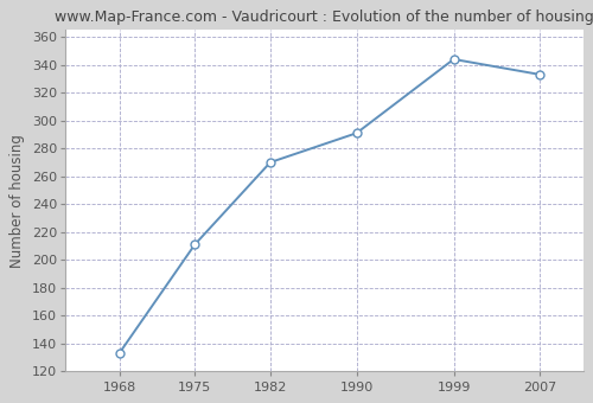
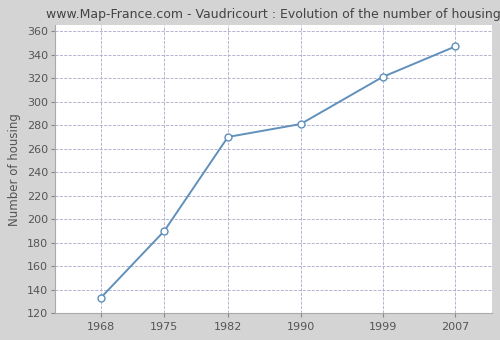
1975: 211 -> 190
1990: 291 -> 281
1999: 344 -> 321
2007: 333 -> 347
